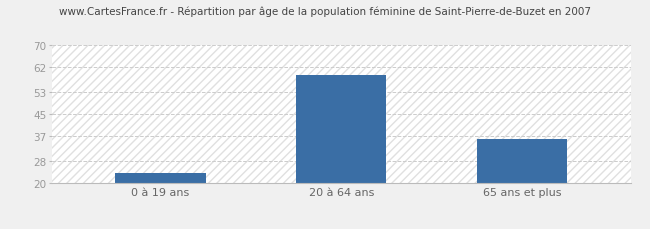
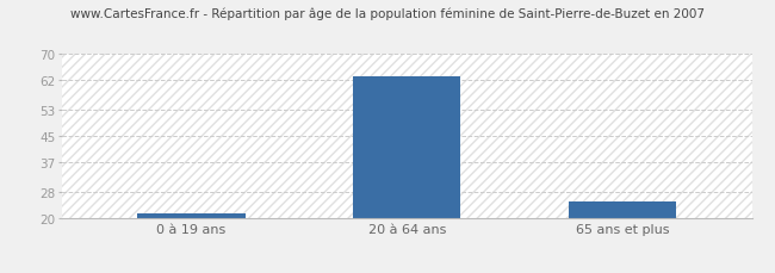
0 à 19 ans: 23.5 -> 21.5
20 à 64 ans: 59.0 -> 63.0
65 ans et plus: 36.0 -> 25.0
